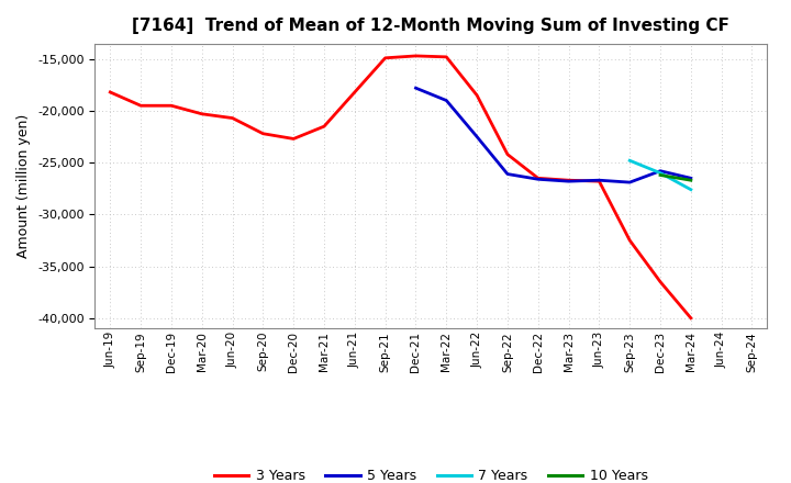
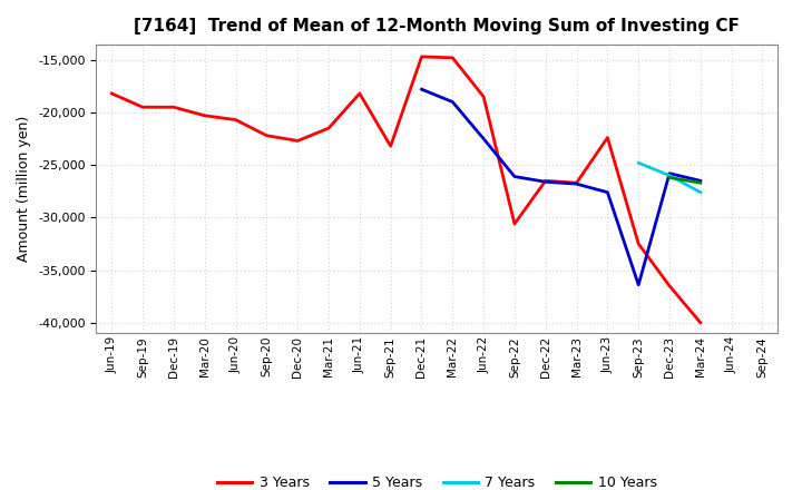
3 Years/Sep-21: -14,900 -> -23,200
3 Years/Sep-22: -24,200 -> -30,600
3 Years/Jun-23: -26,800 -> -22,400
5 Years/Jun-23: -26,700 -> -27,600
5 Years/Sep-23: -26,900 -> -36,400
